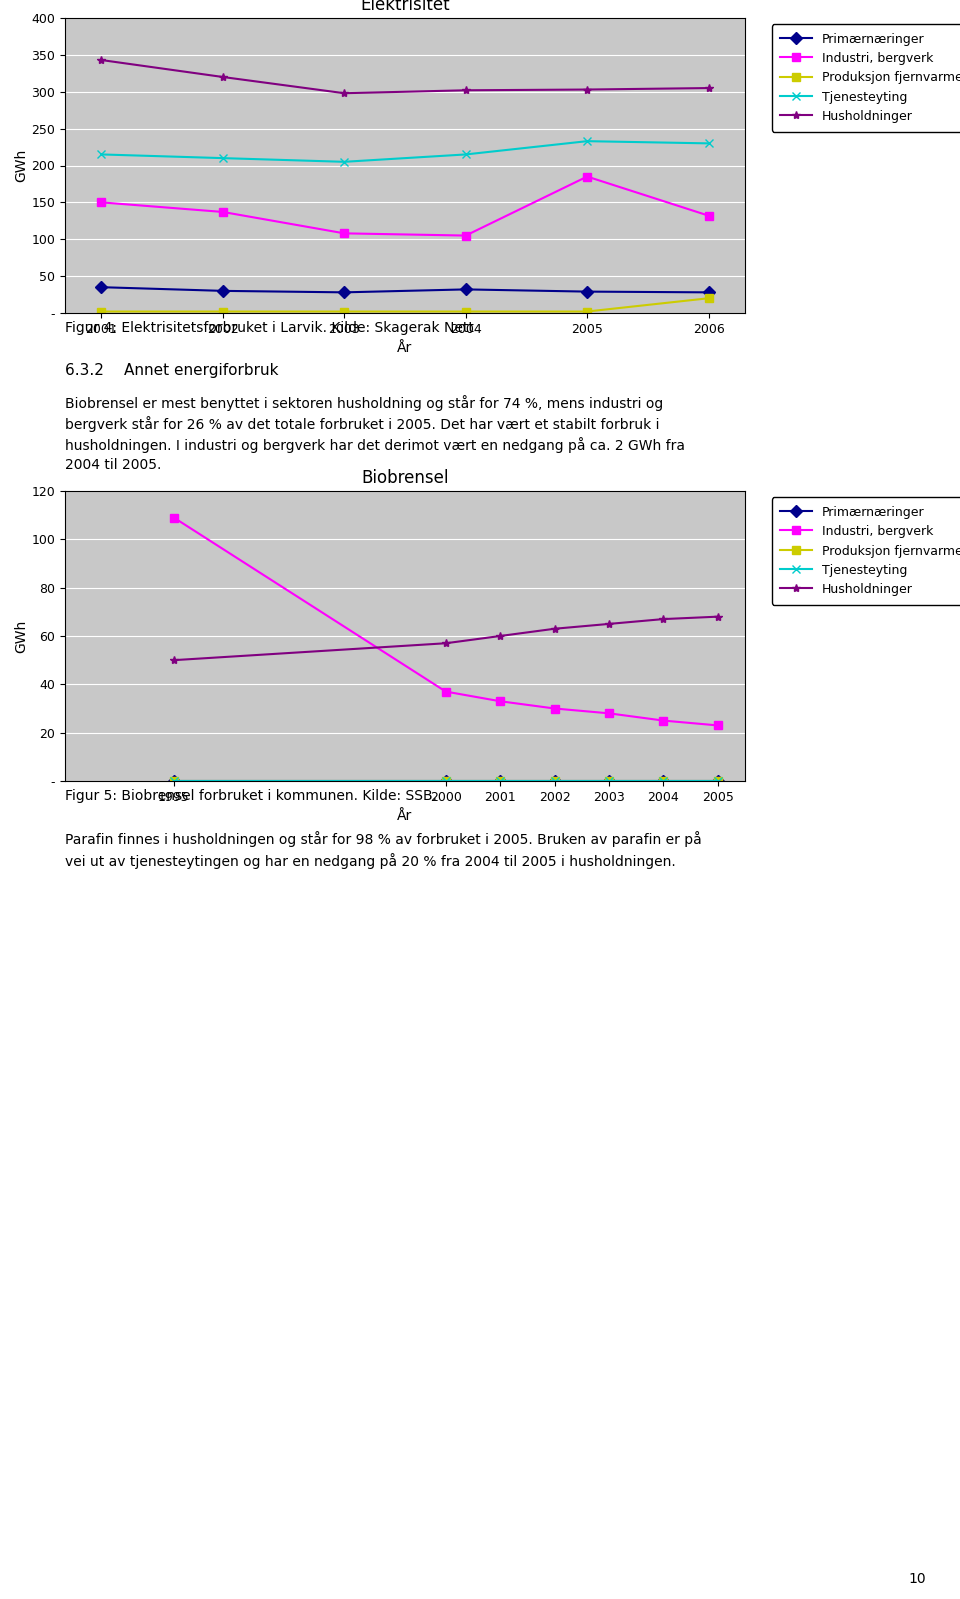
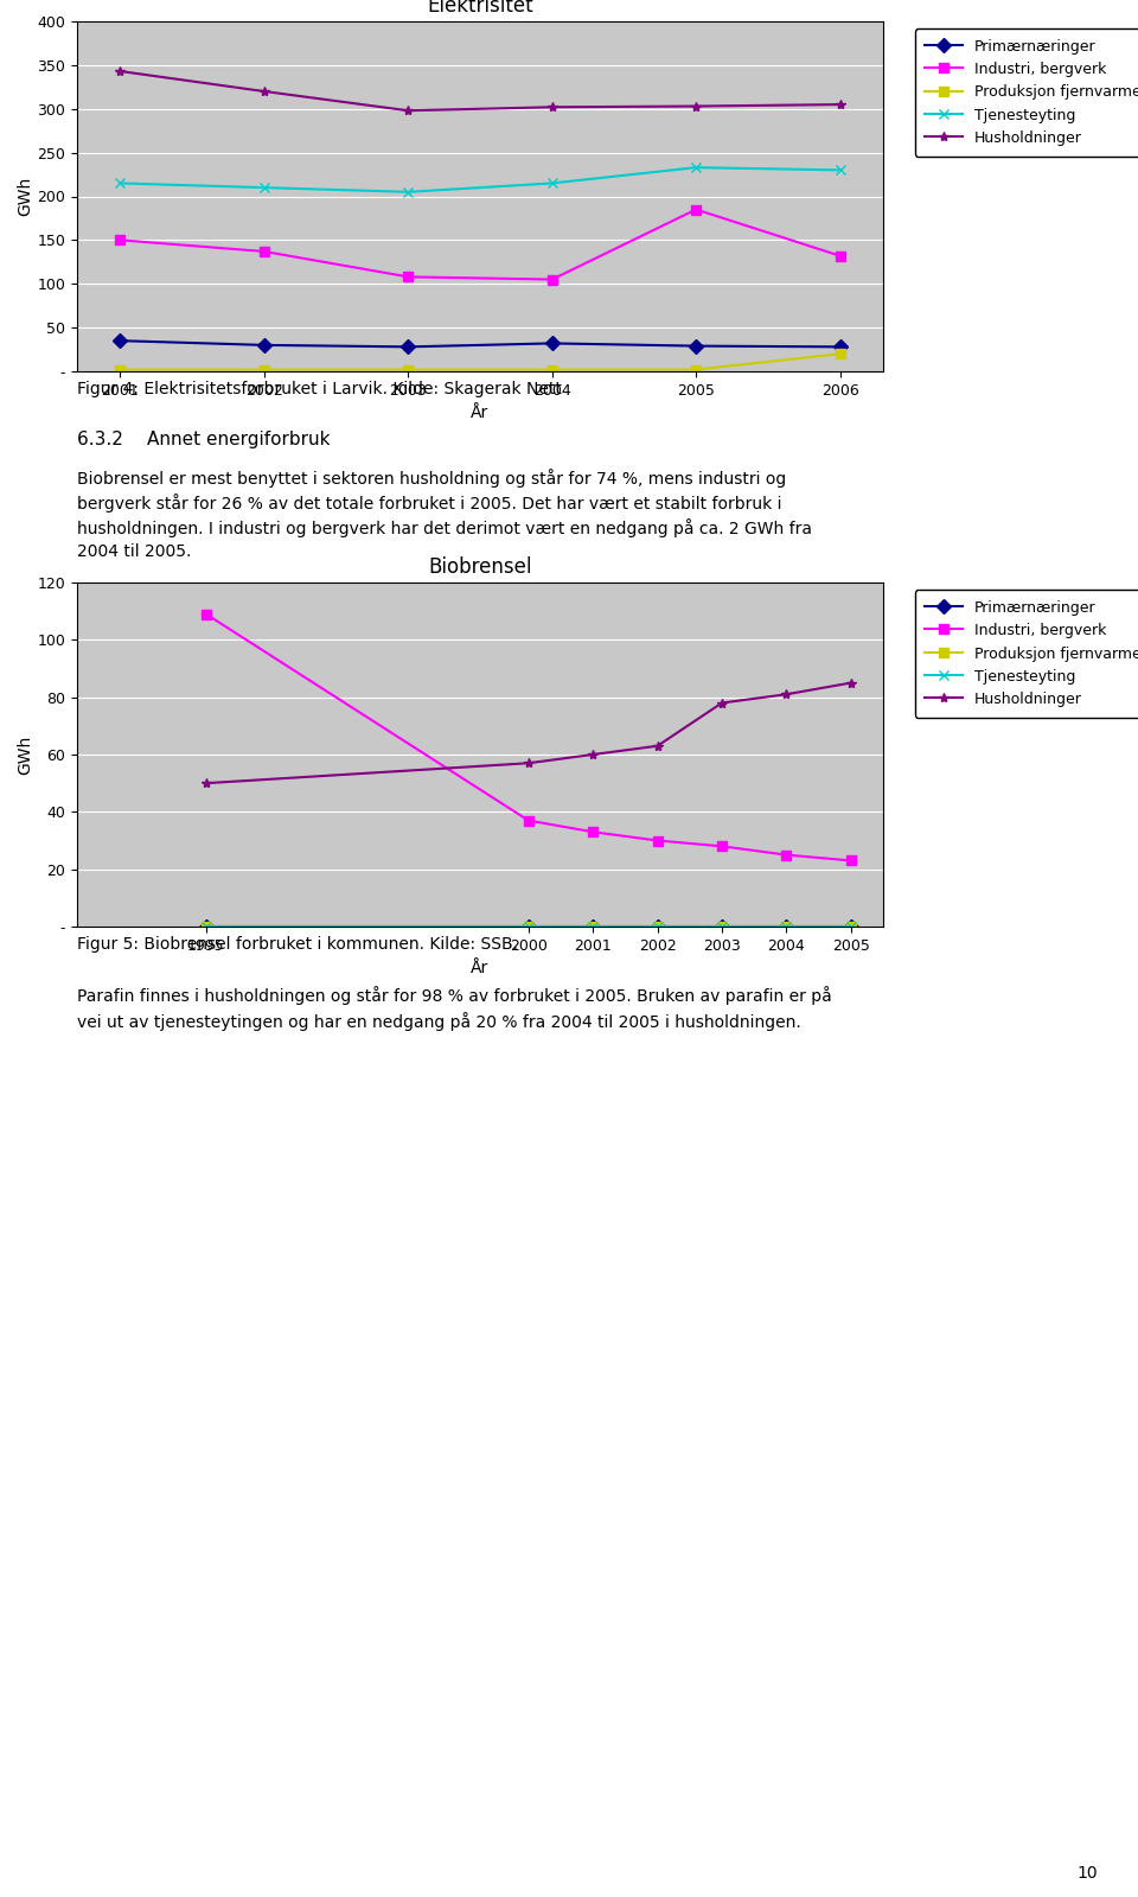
Biobrensel/Husholdninger/2003: 65 -> 78
Biobrensel/Husholdninger/2004: 67 -> 81
Biobrensel/Husholdninger/2005: 68 -> 85
